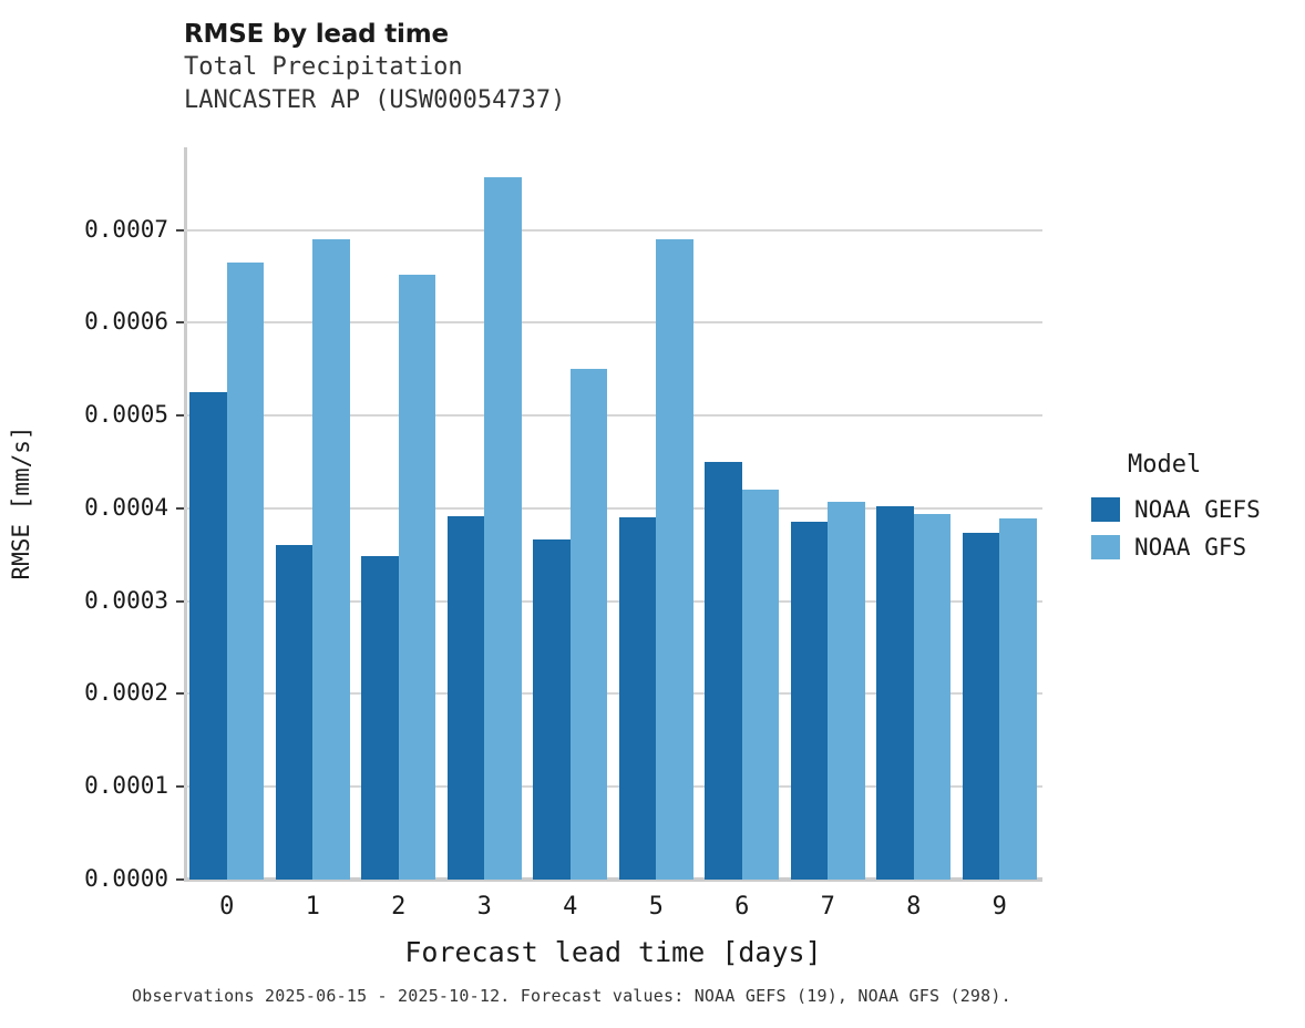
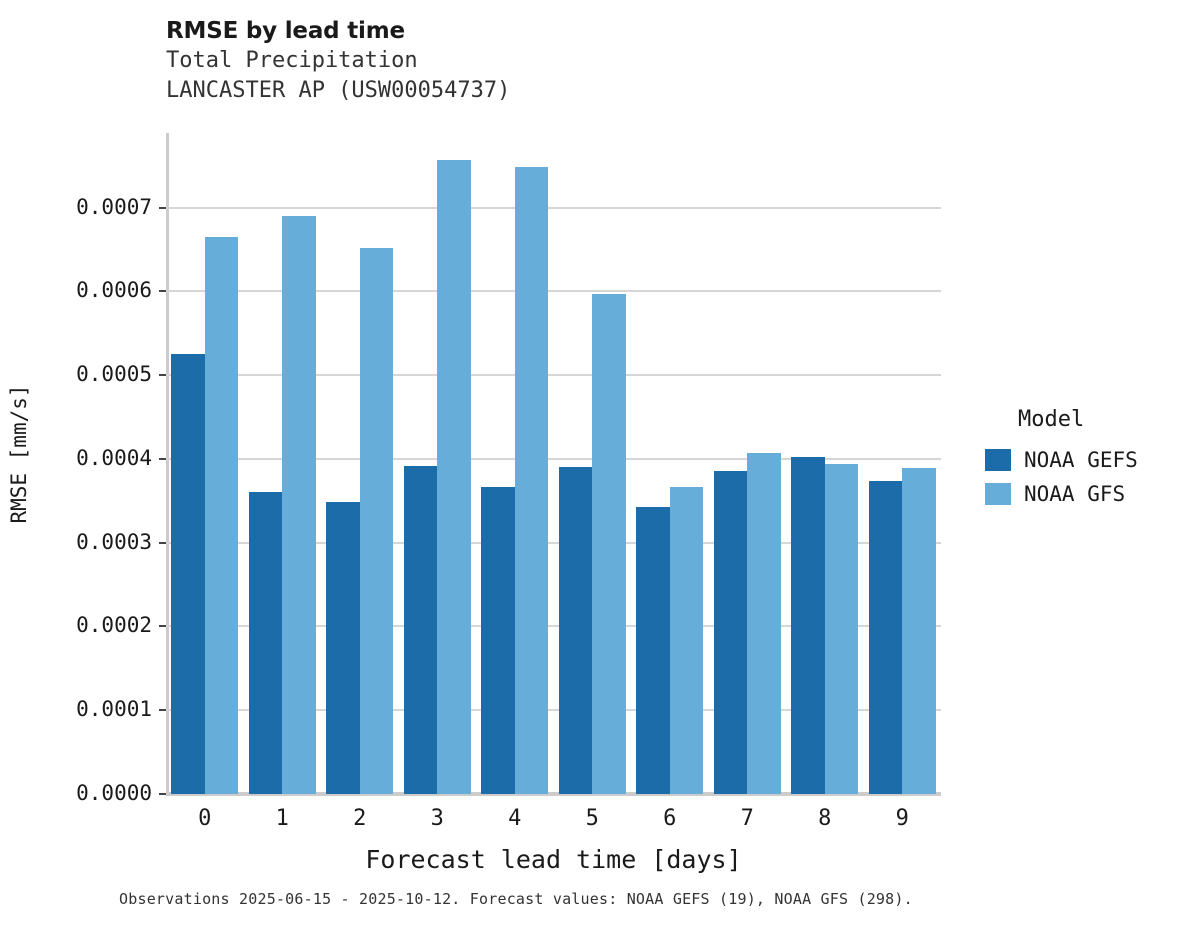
NOAA GFS/4: 0.00055 -> 0.00075
NOAA GFS/5: 0.00069 -> 0.00060
NOAA GEFS/6: 0.00045 -> 0.00034
NOAA GFS/6: 0.00042 -> 0.00037
